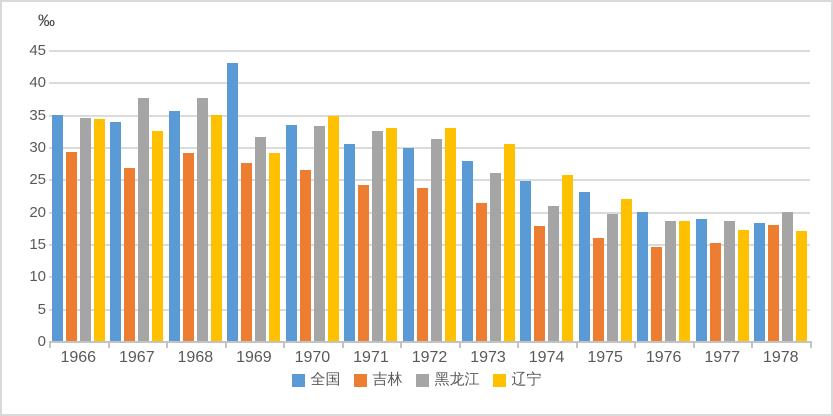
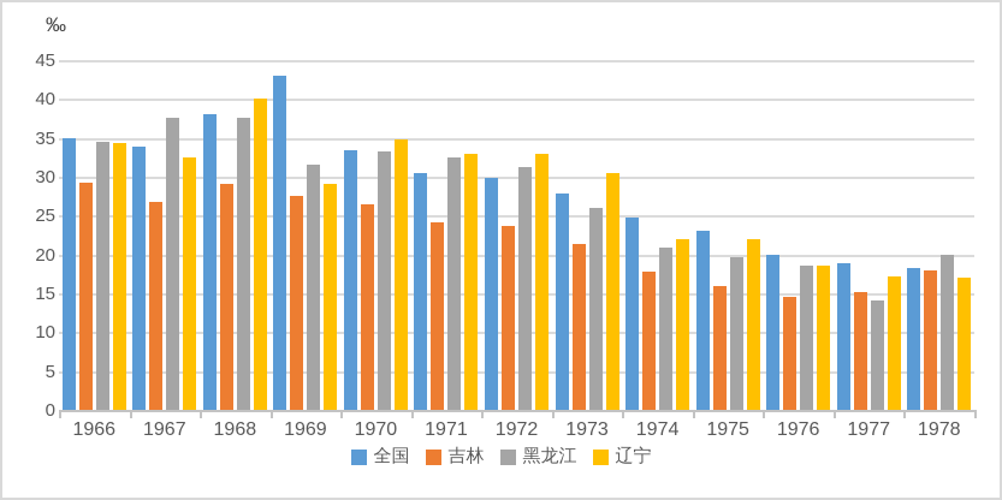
全国/1968: 36 -> 38
辽宁/1968: 35 -> 40
辽宁/1974: 26 -> 22
黑龙江/1977: 18 -> 14
